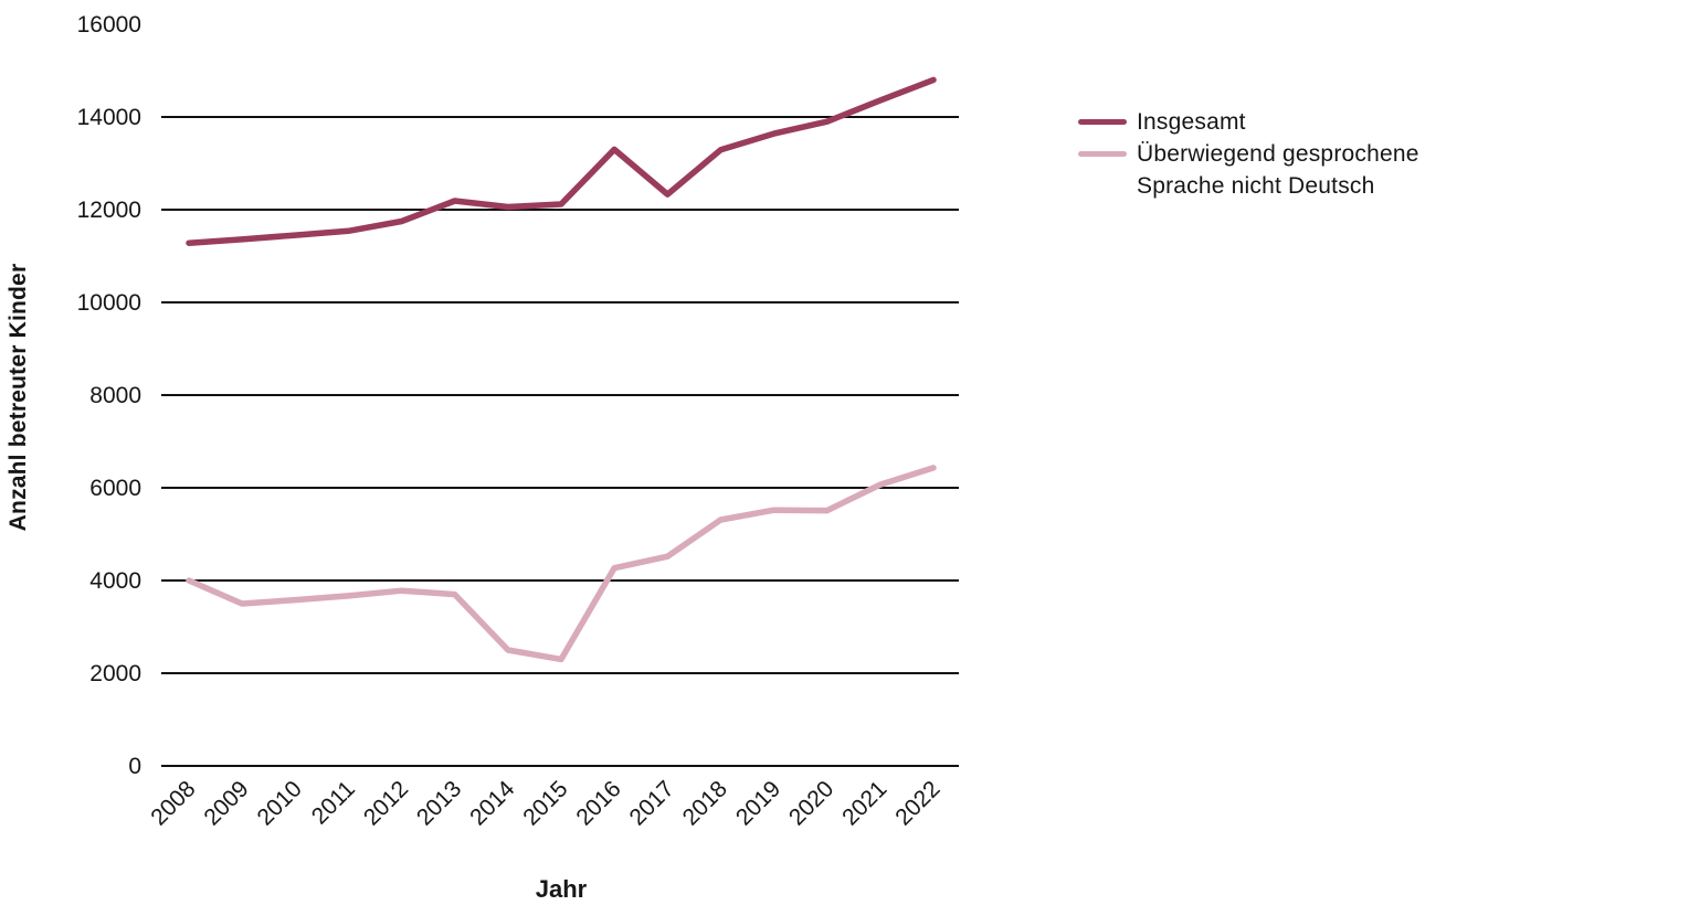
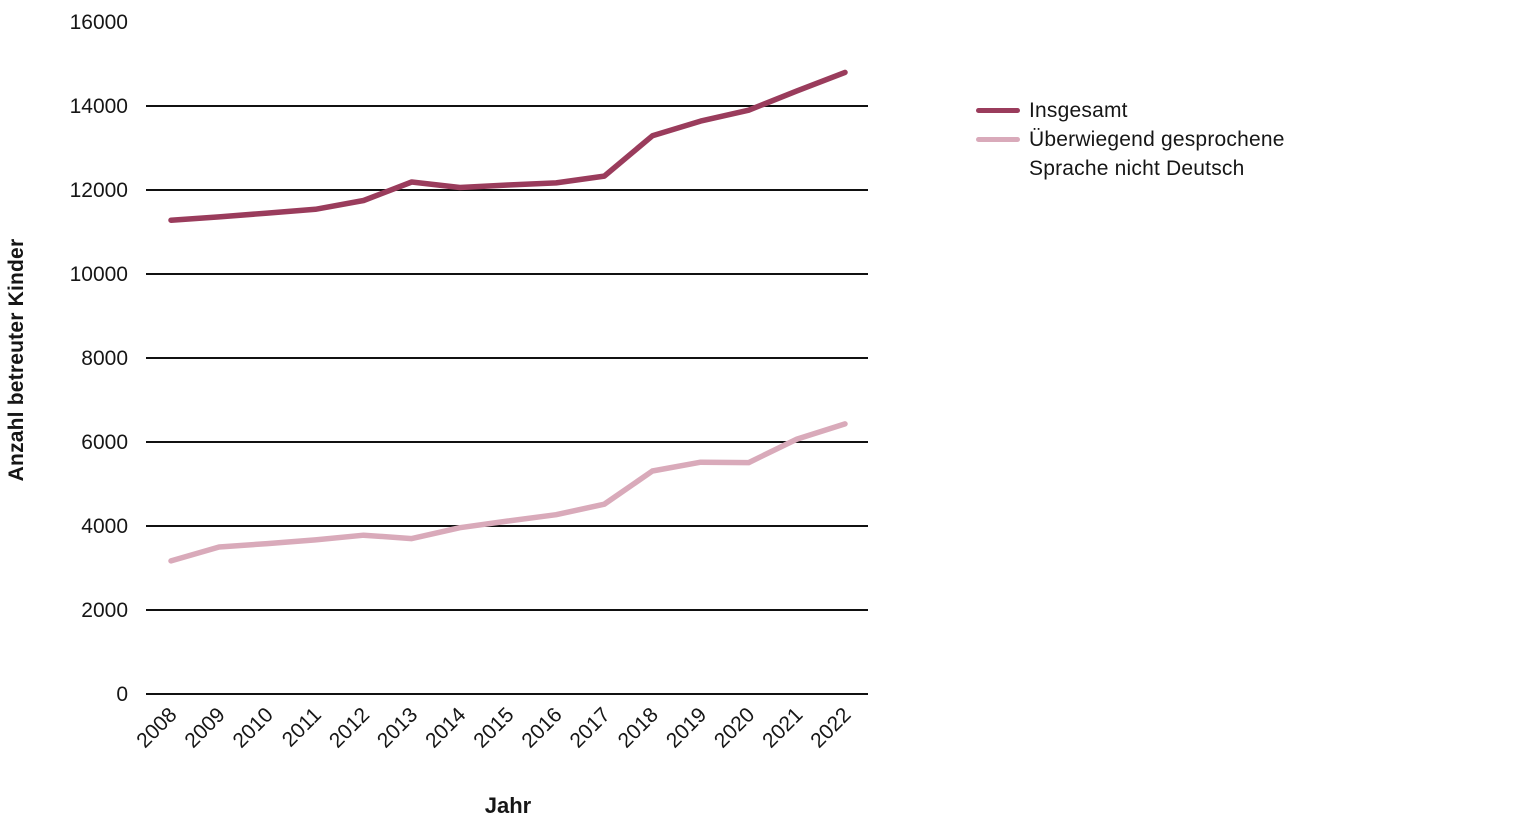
Überwiegend gesprochene Sprache nicht Deutsch/2008: 4000 -> 3200
Überwiegend gesprochene Sprache nicht Deutsch/2014: 2500 -> 4000
Überwiegend gesprochene Sprache nicht Deutsch/2015: 2300 -> 4100
Insgesamt/2016: 13300 -> 12200
